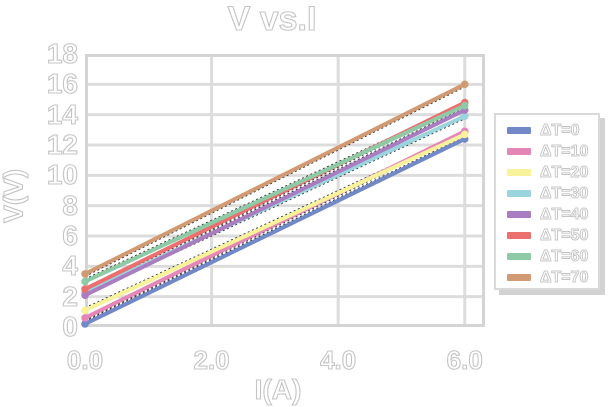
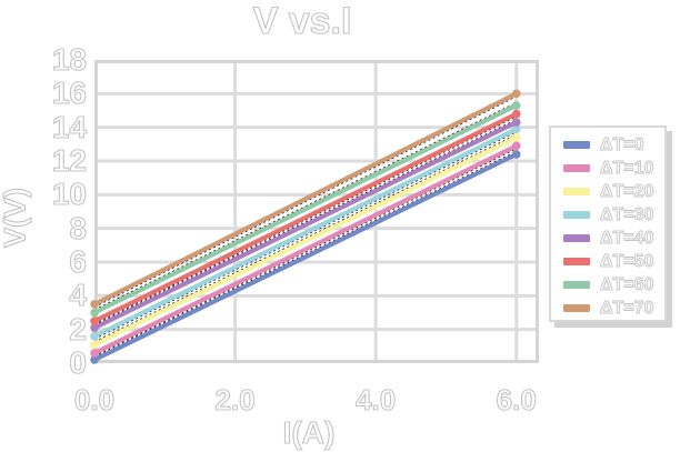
ΔT=30/0: 2.3 -> 1.6
ΔT=20/6: 12.7 -> 13.4
ΔT=60/6: 14.6 -> 15.3
